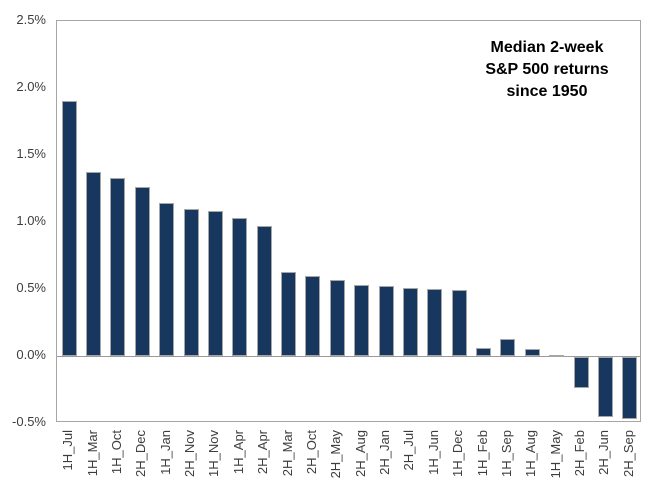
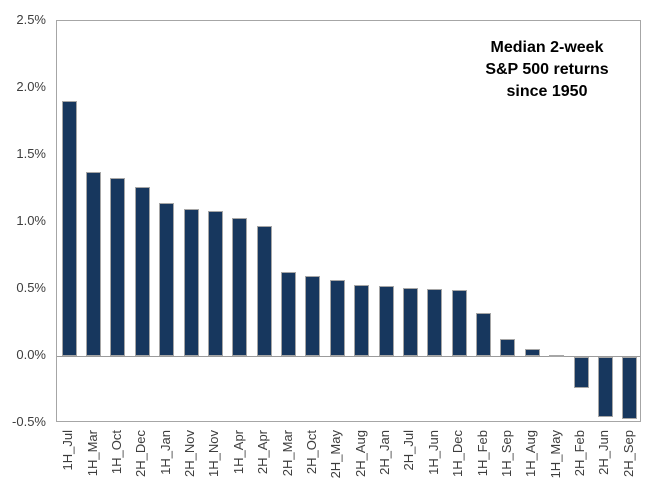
1H_Feb: 0.06% -> 0.32%
